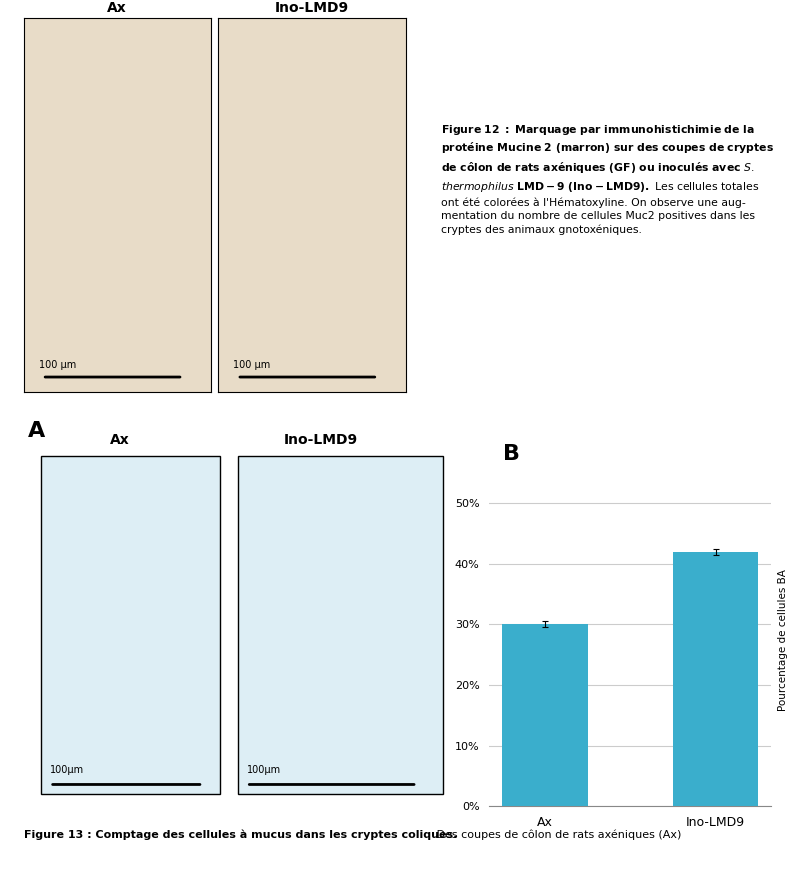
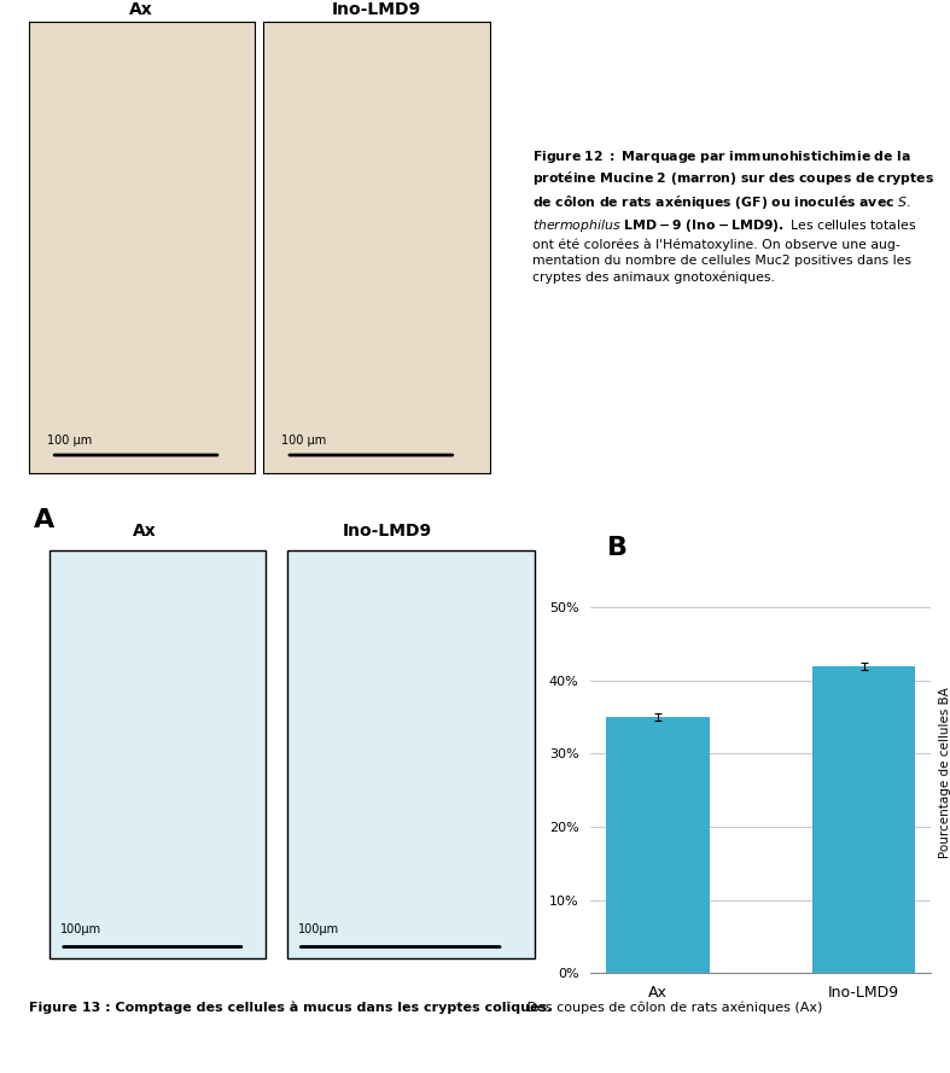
Ax: 30% -> 35%
